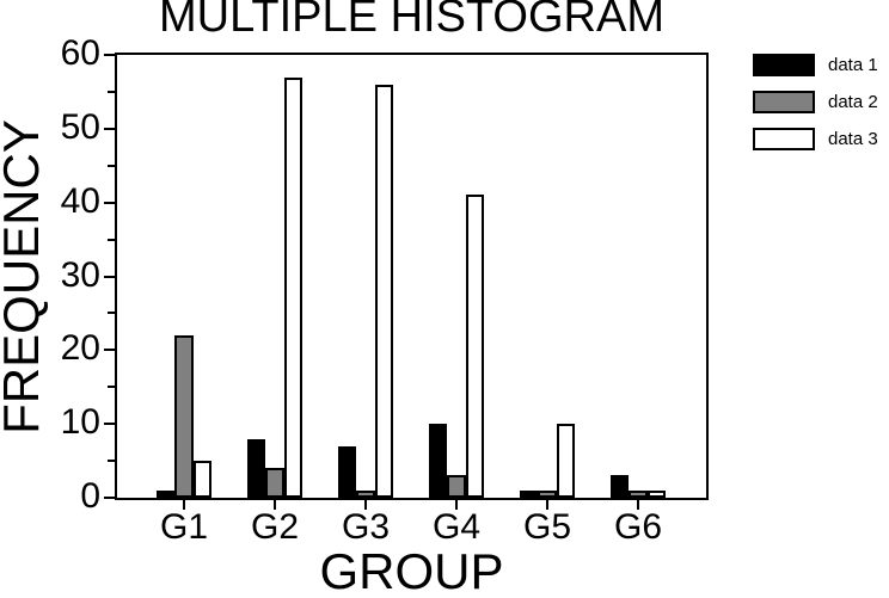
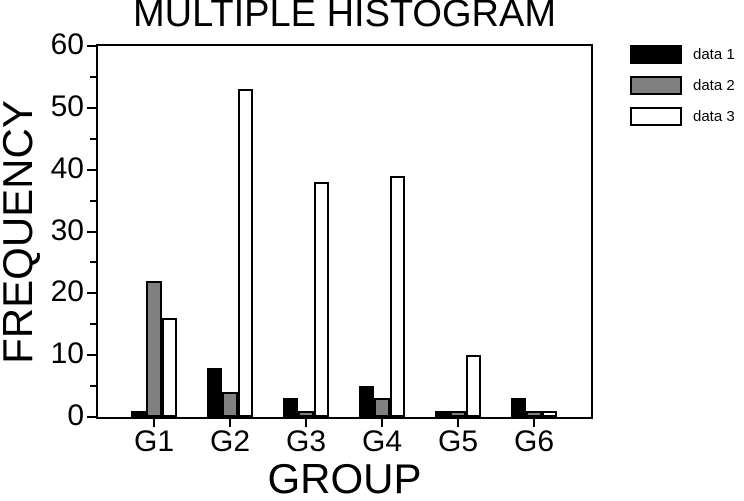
data 3/G1: 5 -> 16
data 3/G2: 57 -> 53
data 1/G3: 7 -> 3
data 3/G3: 56 -> 38
data 1/G4: 10 -> 5
data 3/G4: 41 -> 39
